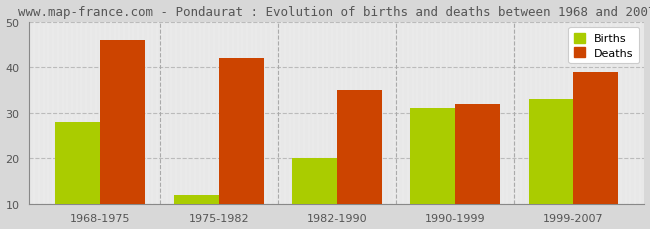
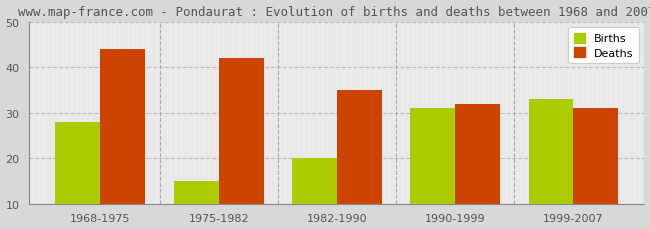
Deaths/1968-1975: 46 -> 44
Births/1975-1982: 12 -> 15
Deaths/1999-2007: 39 -> 31
